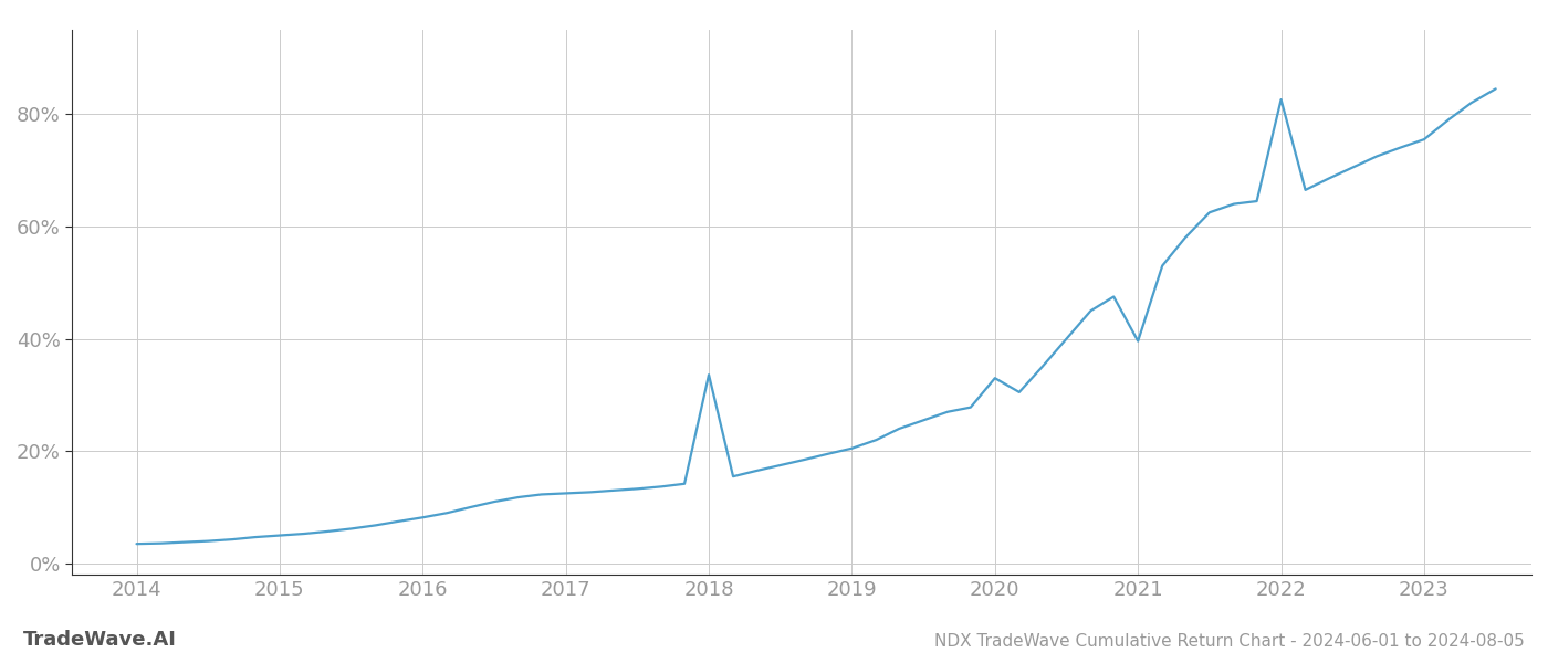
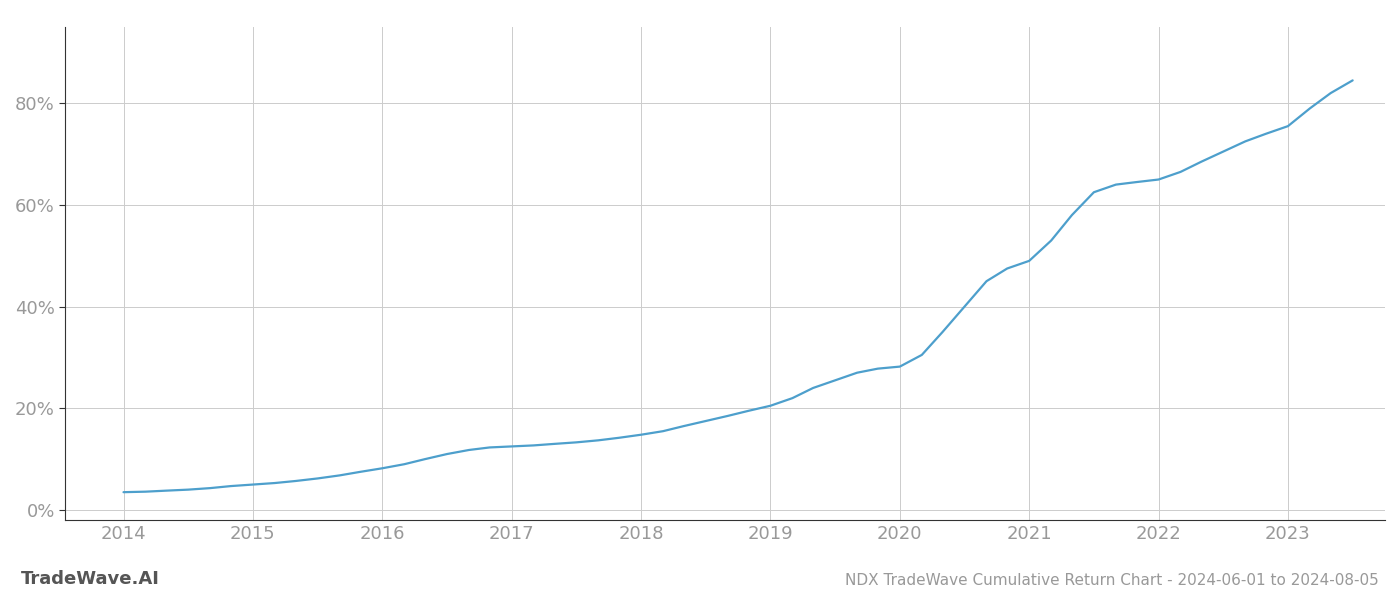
2018: 33.6% -> 14.8%
2020: 33.0% -> 28.2%
2021: 39.6% -> 49.0%
2022: 82.6% -> 65.0%
